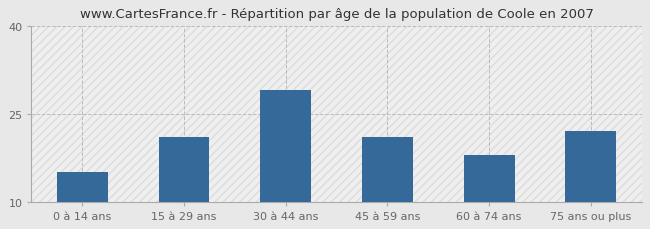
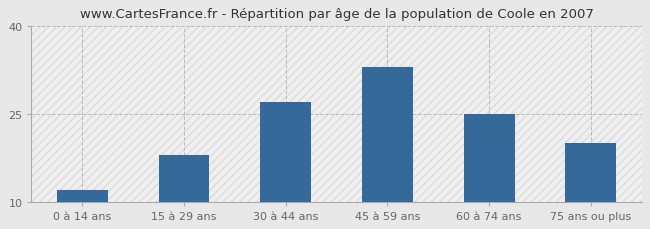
0 à 14 ans: 15 -> 12
15 à 29 ans: 21 -> 18
30 à 44 ans: 29 -> 27
45 à 59 ans: 21 -> 33
60 à 74 ans: 18 -> 25
75 ans ou plus: 22 -> 20
